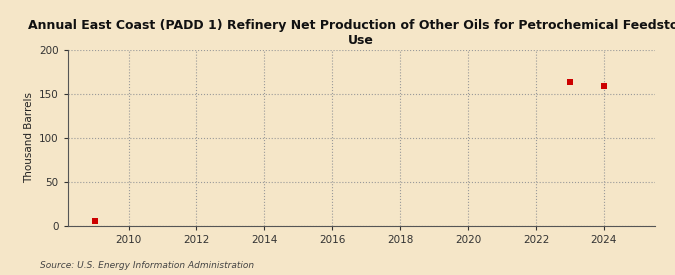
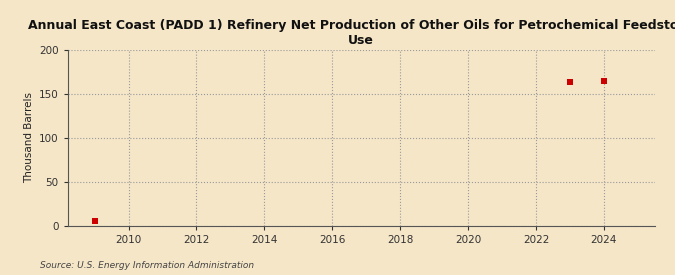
2024: 158 -> 164
